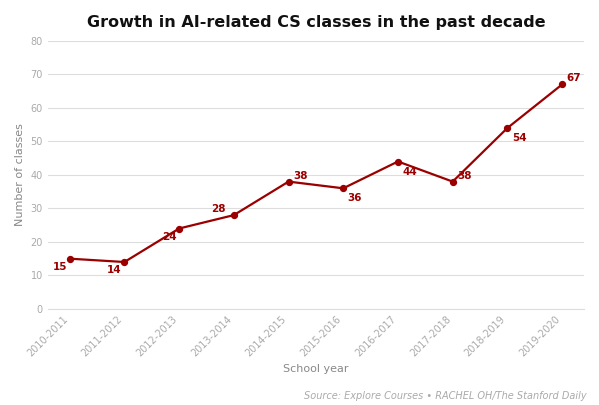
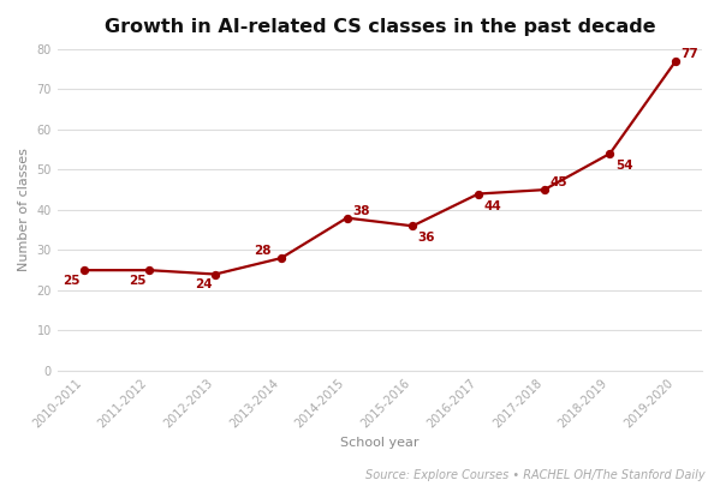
2010-2011: 15 -> 25
2011-2012: 14 -> 25
2017-2018: 38 -> 45
2019-2020: 67 -> 77
